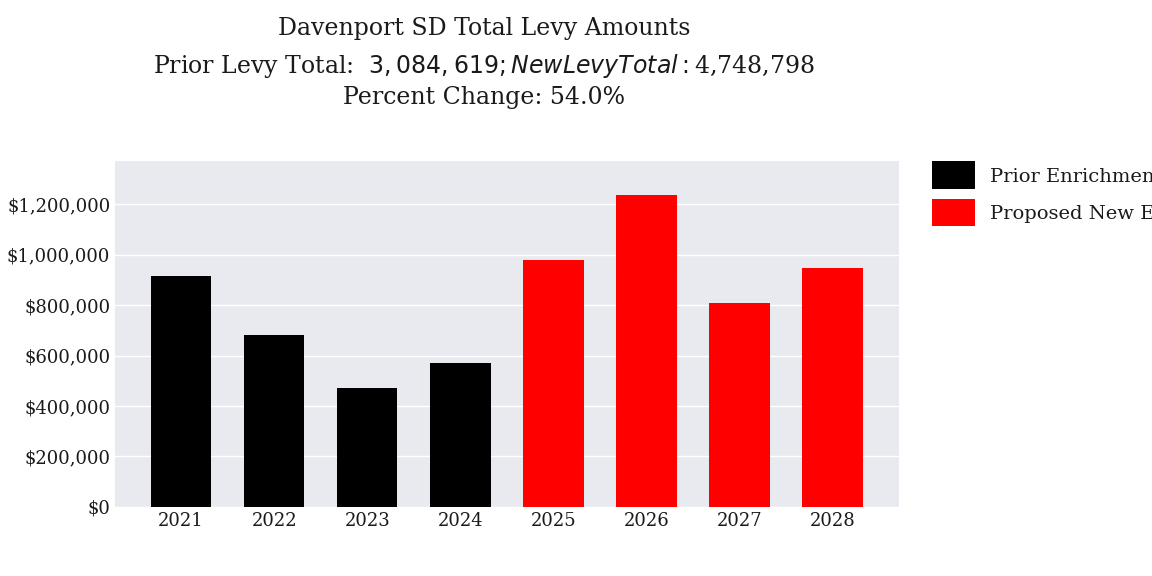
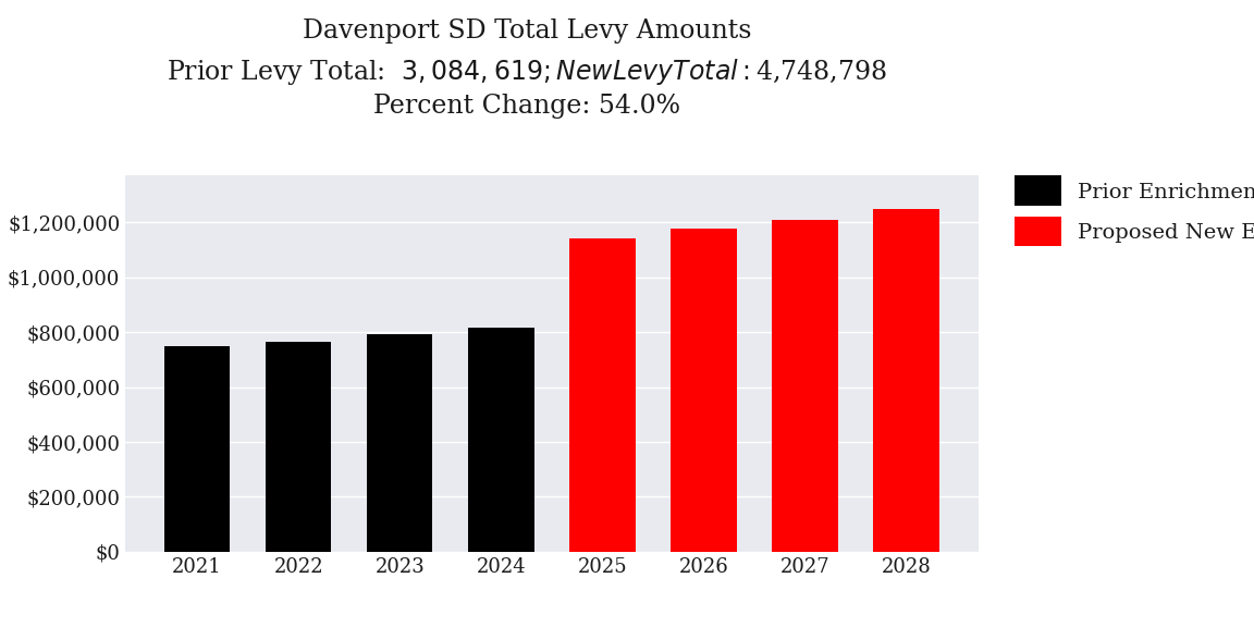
2021: $915,000 -> $748,000
2022: $680,000 -> $765,000
2023: $470,000 -> $793,000
2024: $570,000 -> $815,000
2025: $980,000 -> $1,143,000
2026: $1,235,000 -> $1,178,000
2027: $810,000 -> $1,208,000
2028: $945,000 -> $1,247,000
